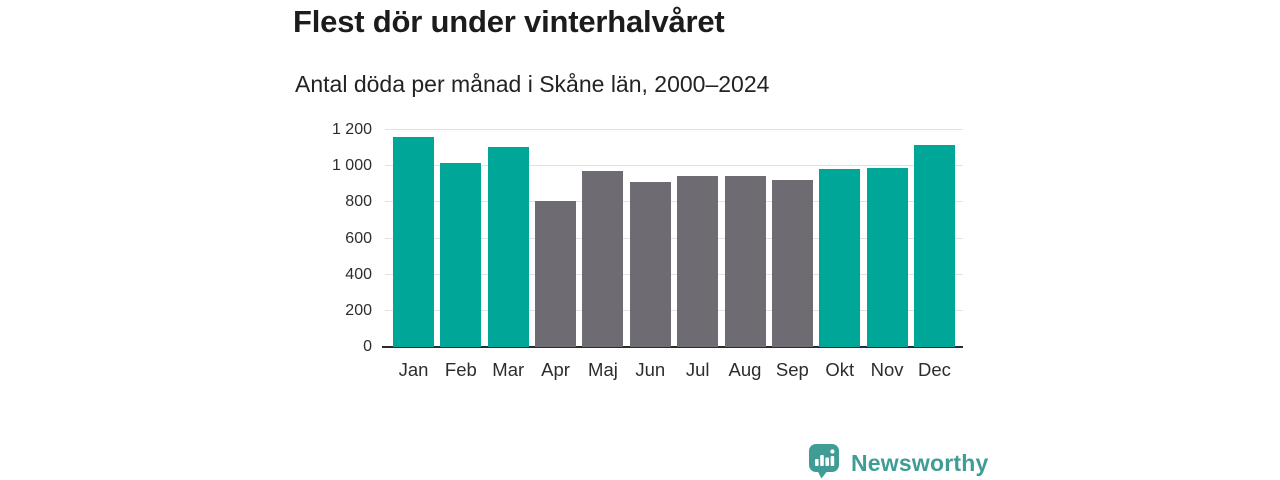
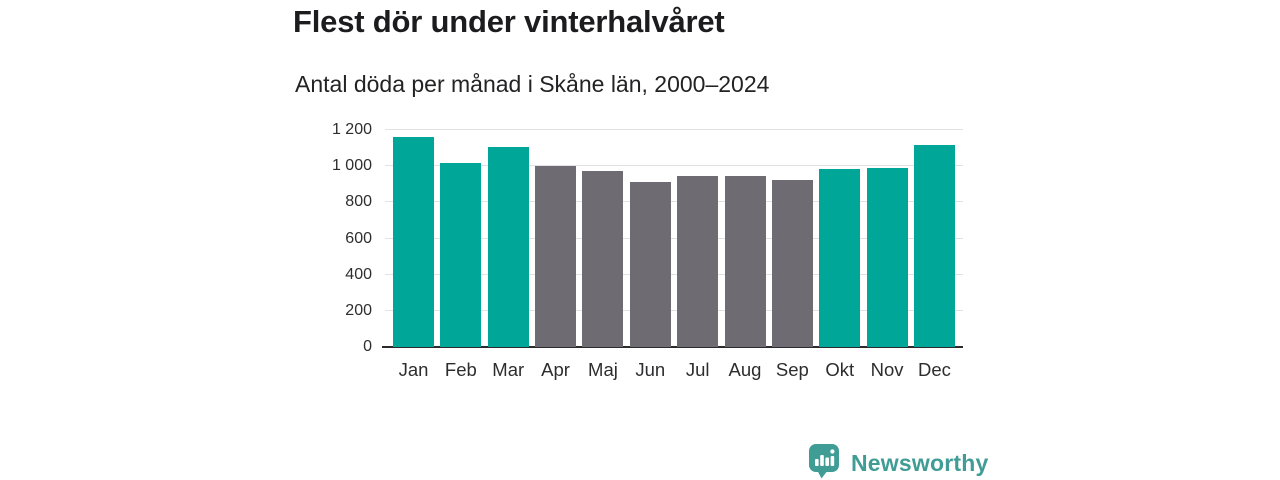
Apr: 810 -> 1000
